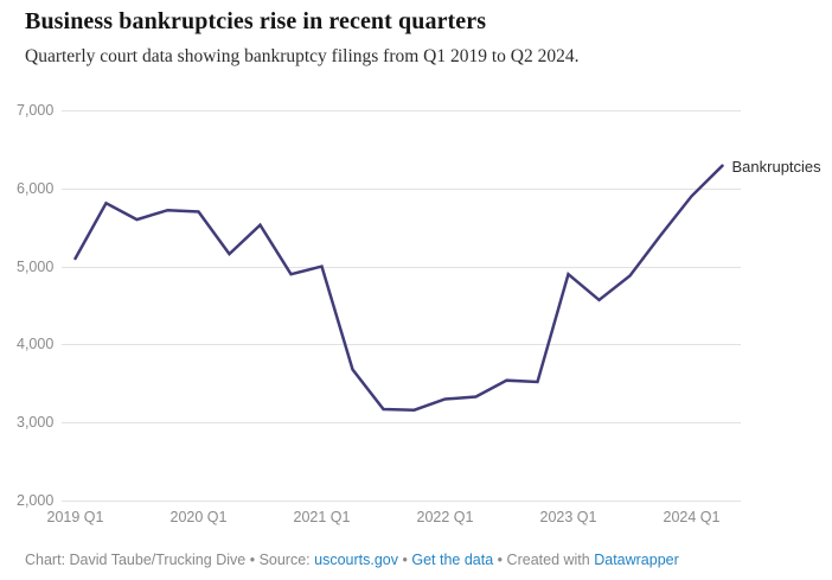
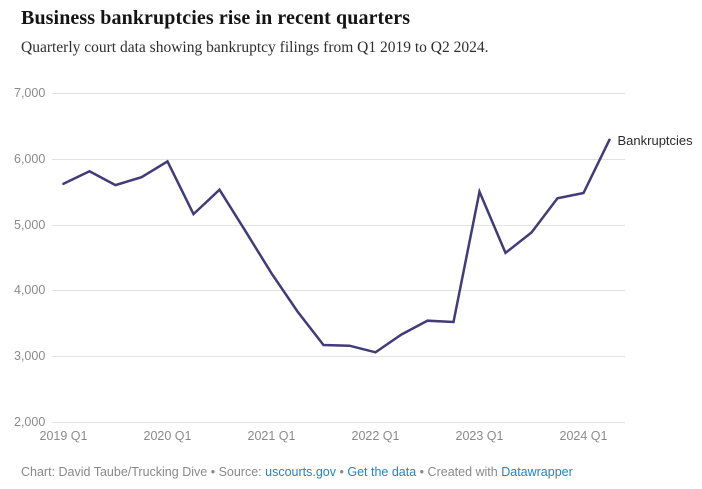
2019 Q1: 5100 -> 5600
2020 Q1: 5700 -> 6000
2021 Q1: 5000 -> 4300
2022 Q1: 3300 -> 3100
2023 Q1: 4900 -> 5500
2024 Q1: 5900 -> 5500
